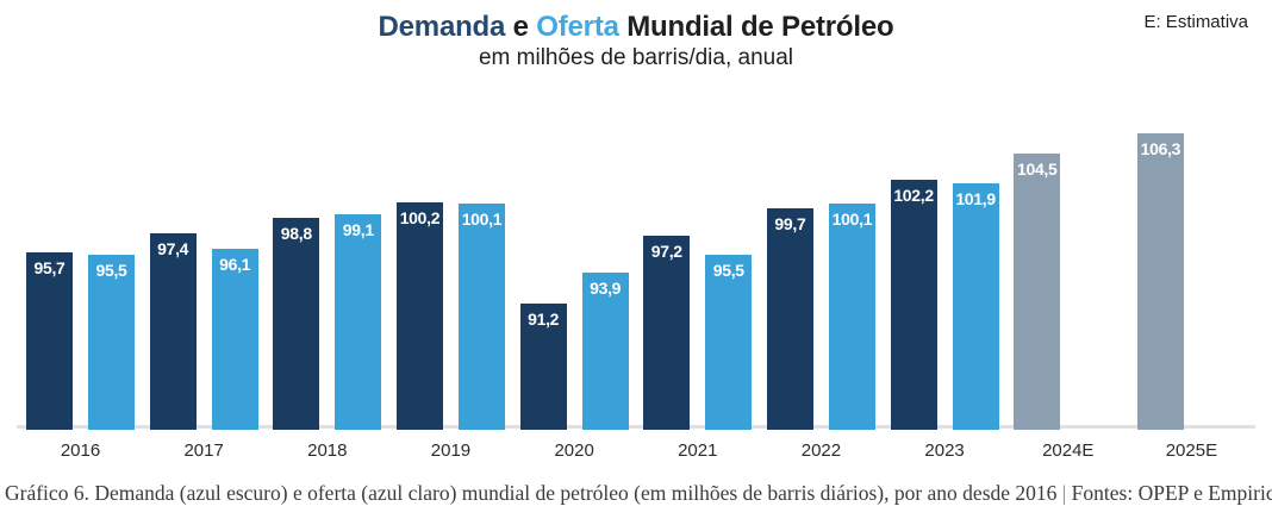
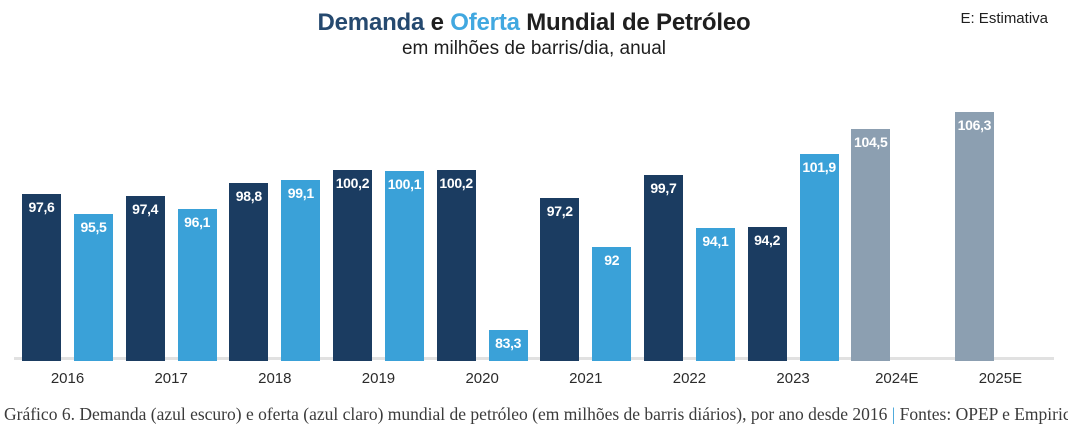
Demanda/2016: 95,7 -> 97,6
Demanda/2020: 91,2 -> 100,2
Oferta/2020: 93,9 -> 83,3
Oferta/2021: 95,5 -> 92
Oferta/2022: 100,1 -> 94,1
Demanda/2023: 102,2 -> 94,2
